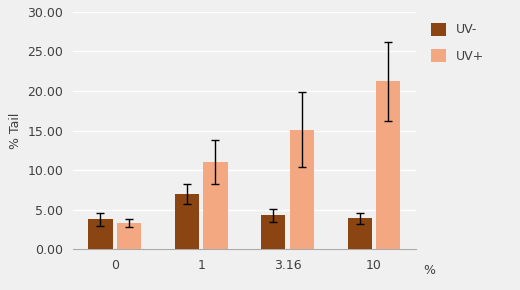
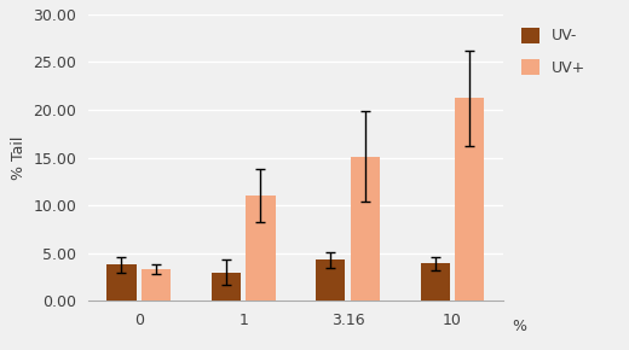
UV-/1: 7.0 -> 3.0
